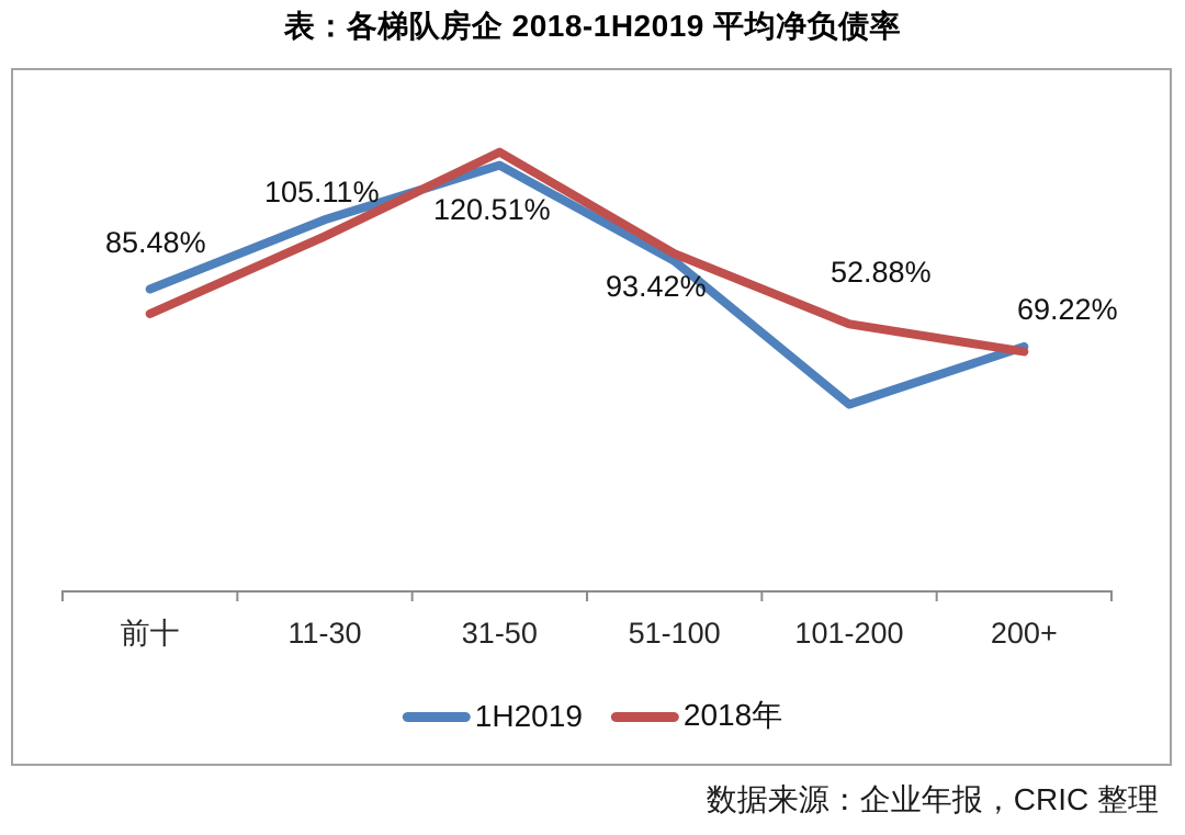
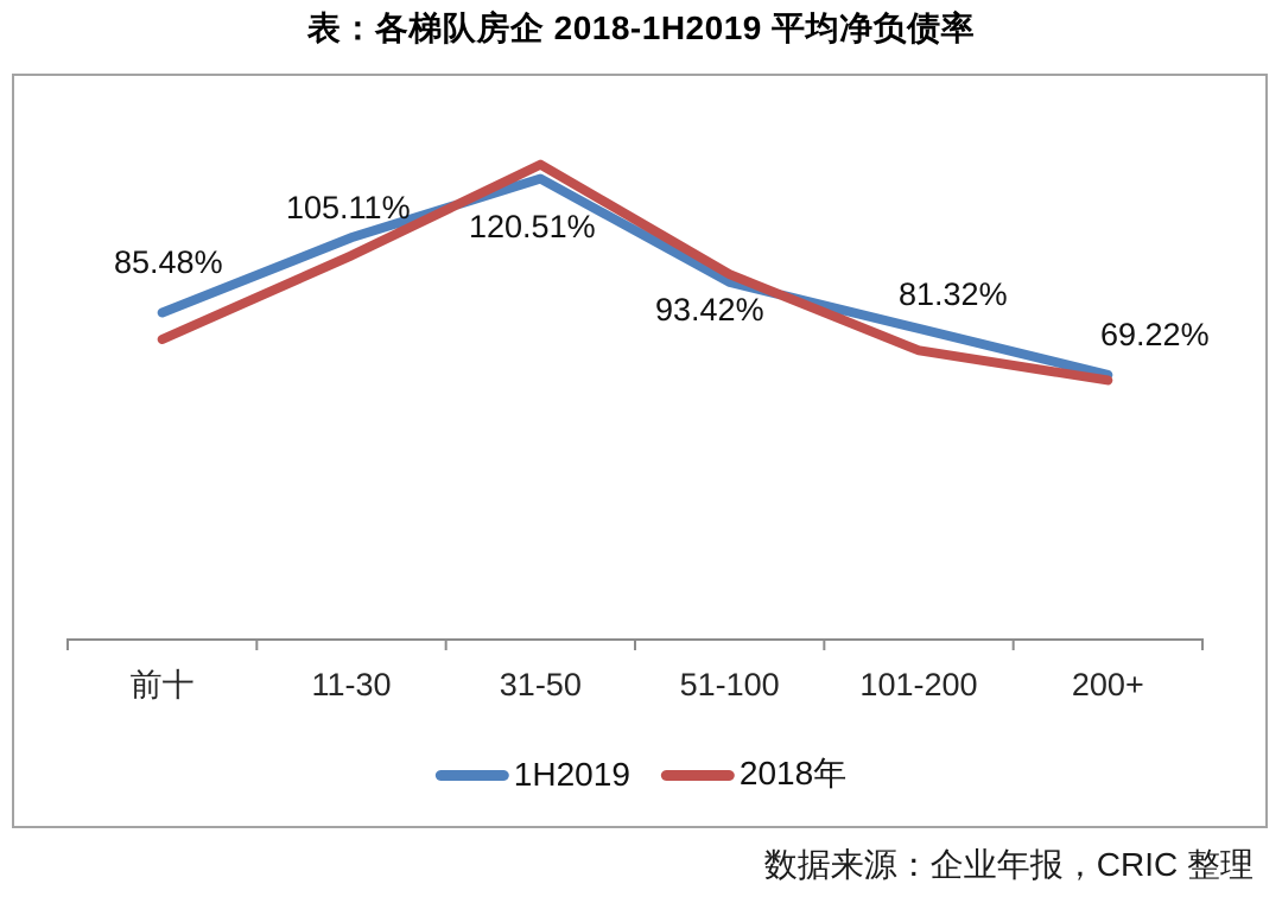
1H2019/101-200: 52.88% -> 81.32%
